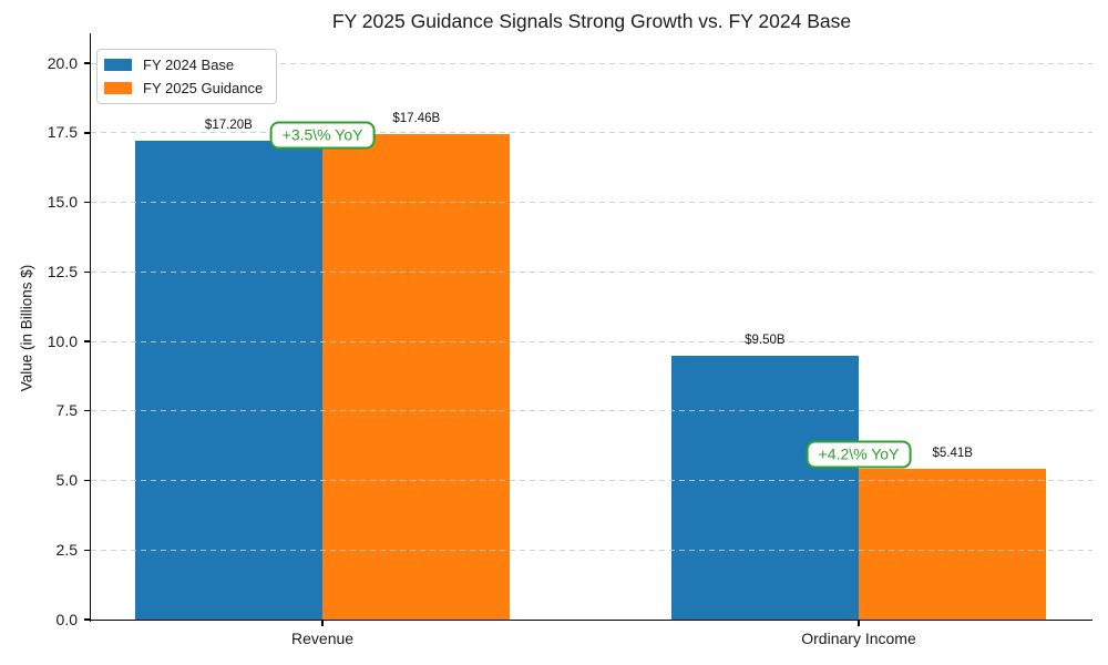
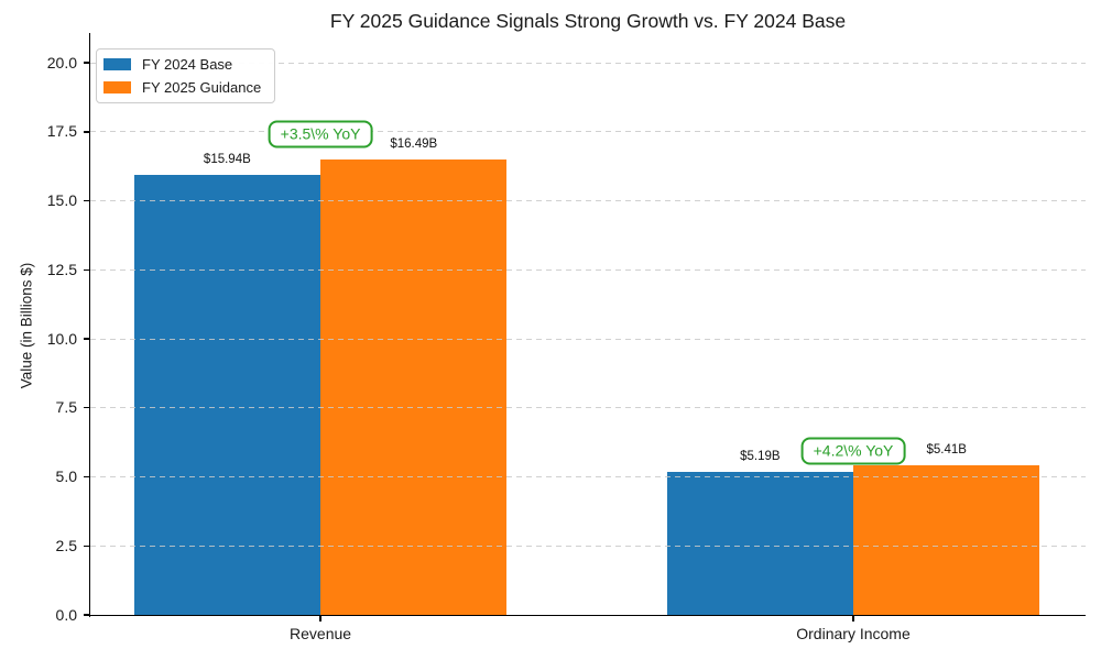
FY 2024 Base/Revenue: $17.20B -> $15.94B
FY 2025 Guidance/Revenue: $17.46B -> $16.49B
FY 2024 Base/Ordinary Income: $9.50B -> $5.19B
